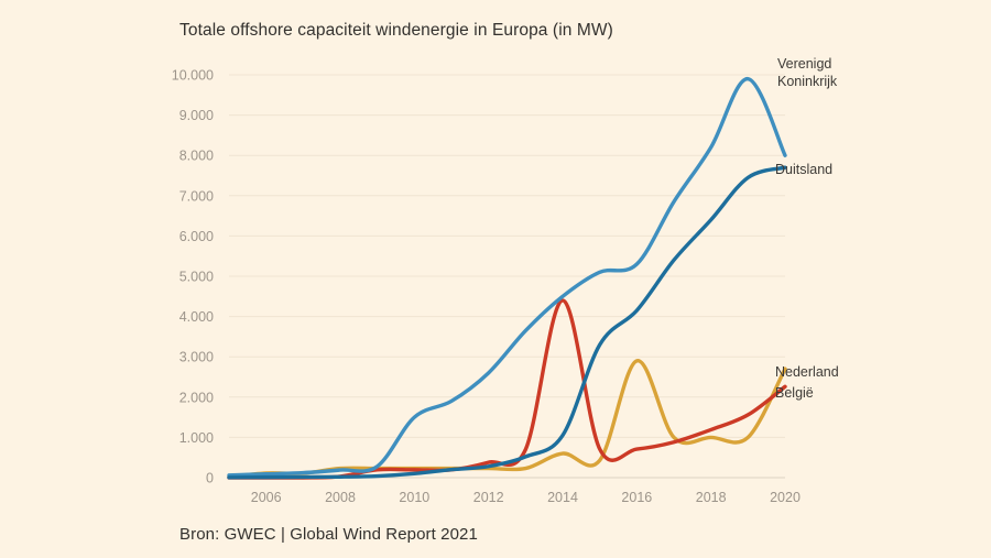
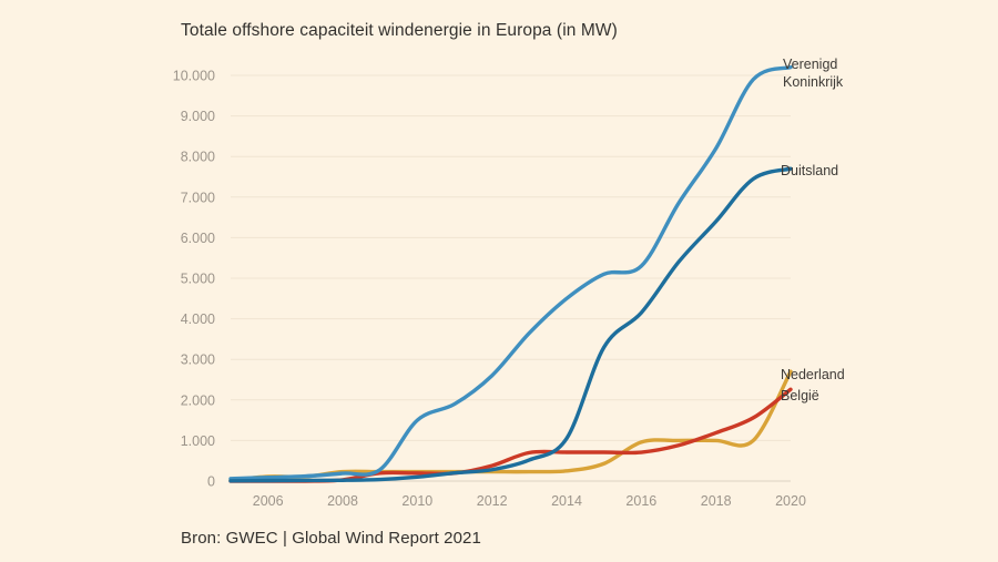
België/2014: 4400 -> 700
Nederland/2014: 600 -> 200
Nederland/2016: 2900 -> 1000
Verenigd Koninkrijk/2020: 8000 -> 10200
